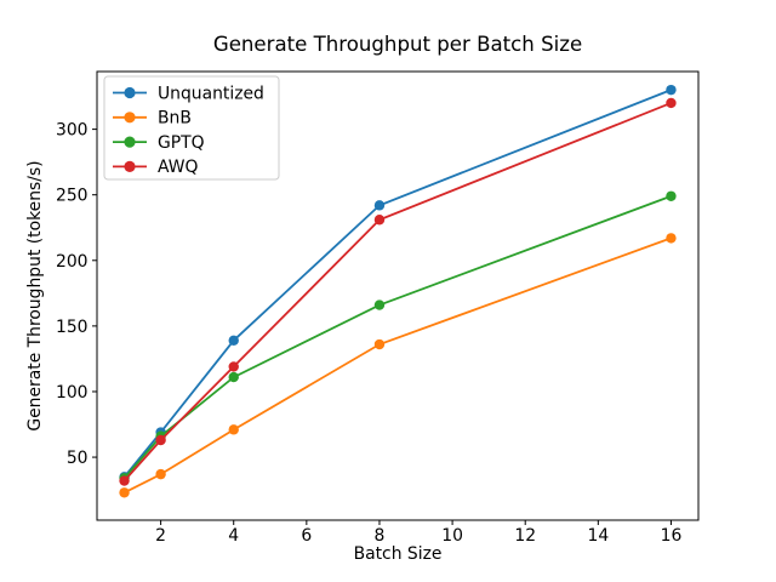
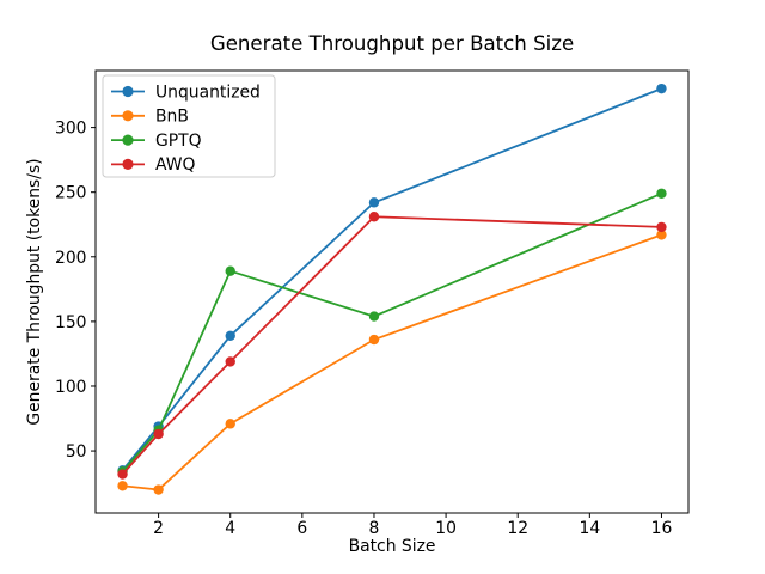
BnB/2: 37 -> 20
GPTQ/4: 111 -> 189
GPTQ/8: 166 -> 154
AWQ/16: 320 -> 223
